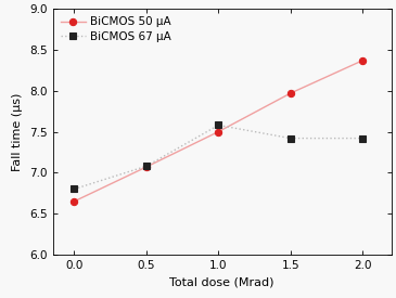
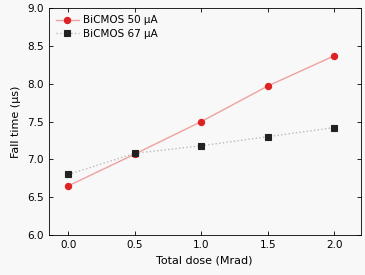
BiCMOS 67 μA/1.0: 7.58 -> 7.18
BiCMOS 67 μA/1.5: 7.42 -> 7.30
